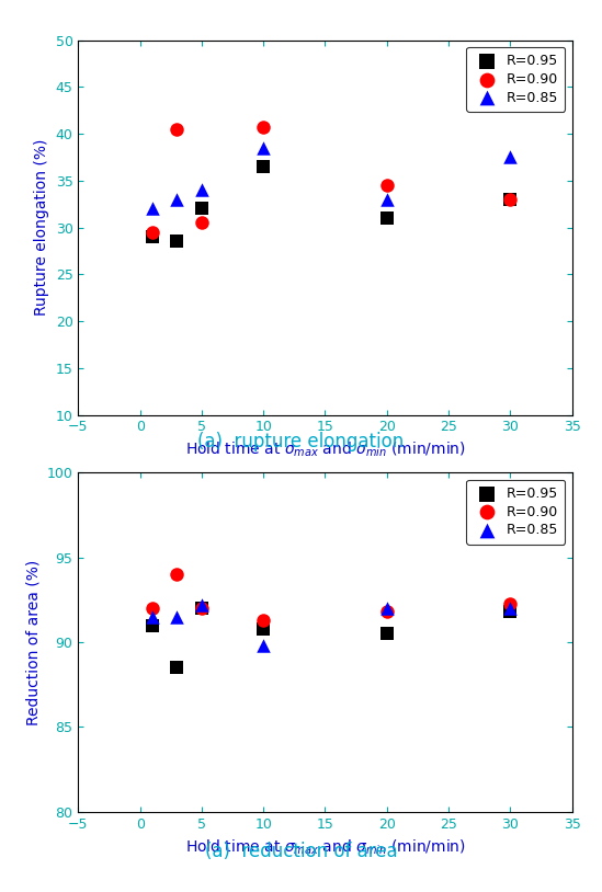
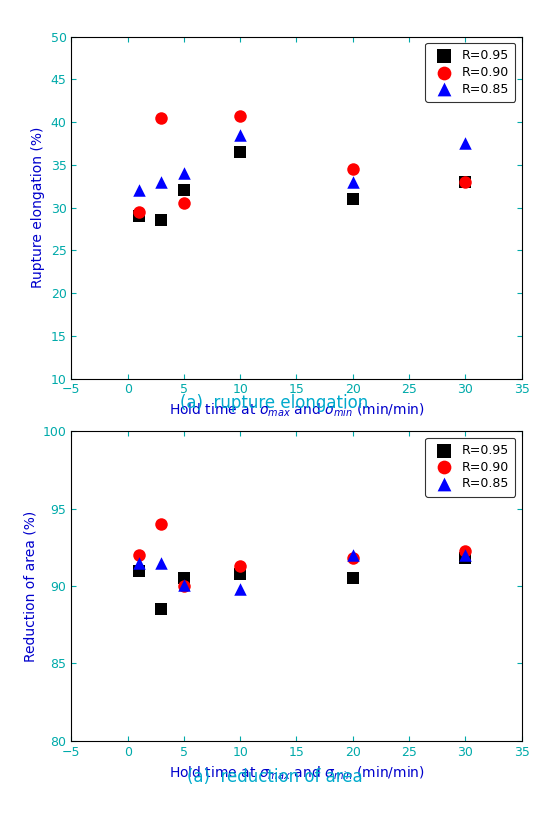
R=0.95/5: 92.0 -> 90.5
R=0.90/5: 92.0 -> 90.0
R=0.85/5: 92.2 -> 90.1
